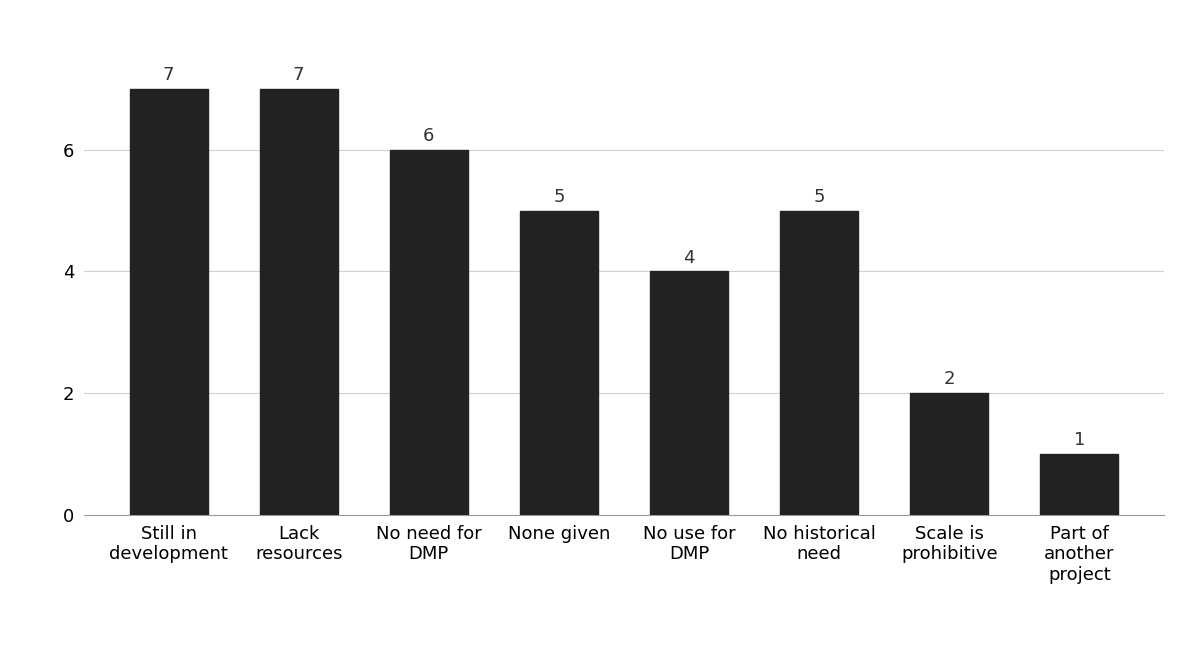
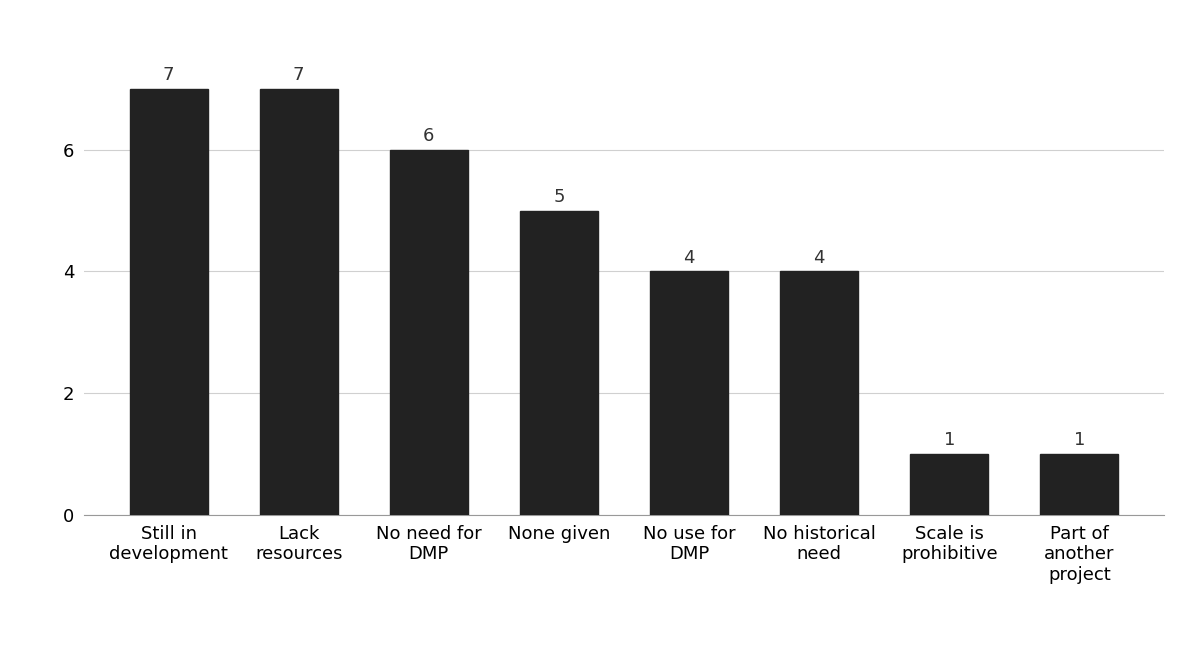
No historical need: 5 -> 4
Scale is prohibitive: 2 -> 1
